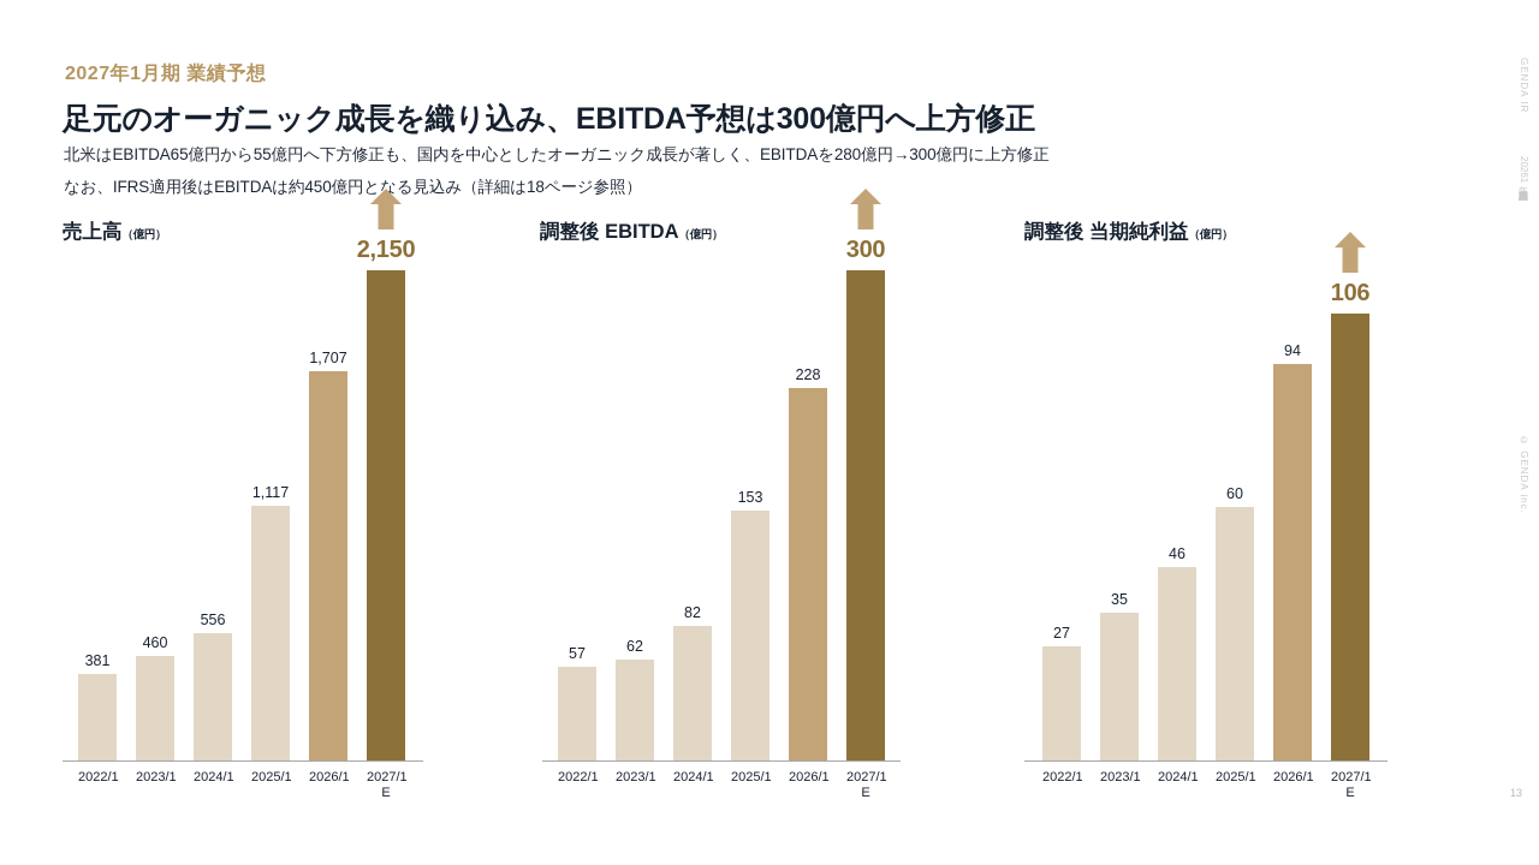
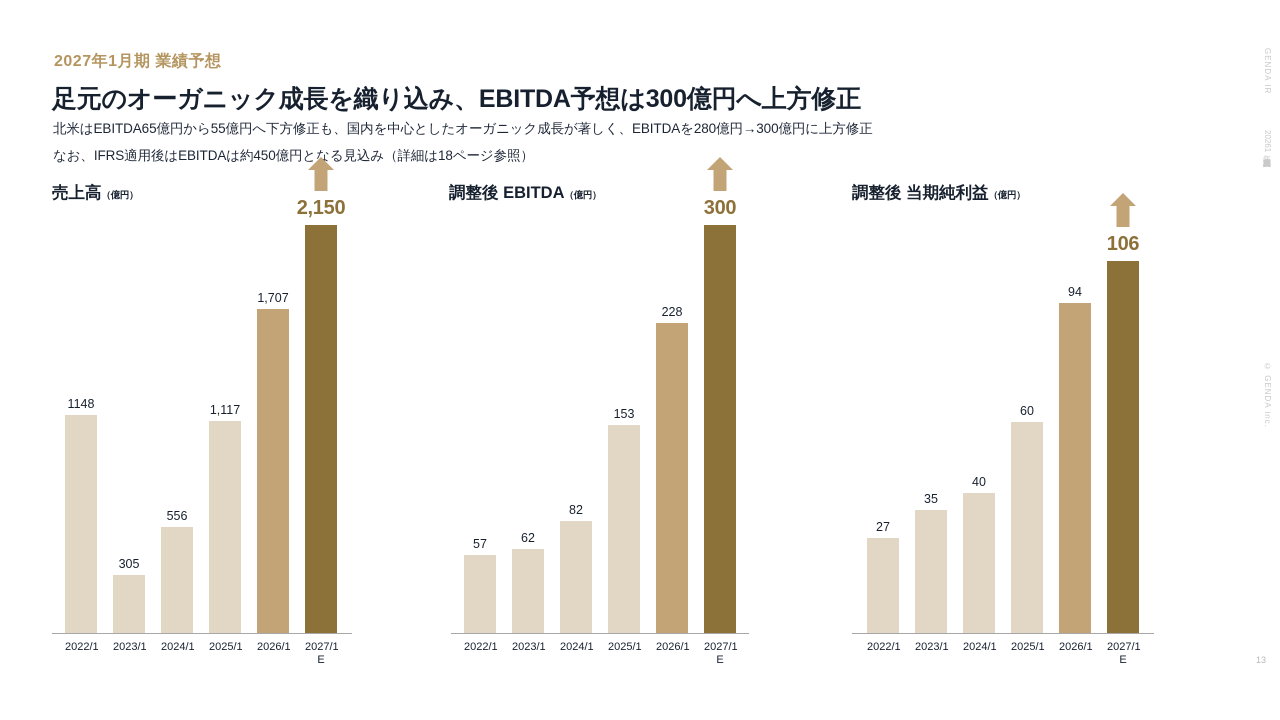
売上高/2022/1: 381 -> 1148
売上高/2023/1: 460 -> 305
調整後 当期純利益/2024/1: 46 -> 40
